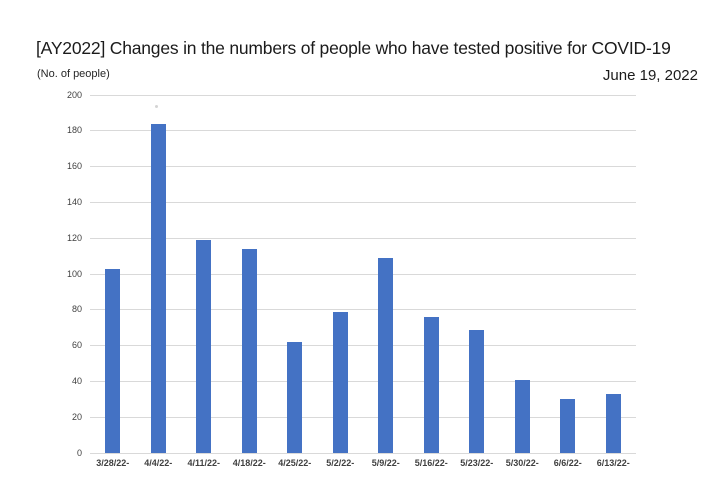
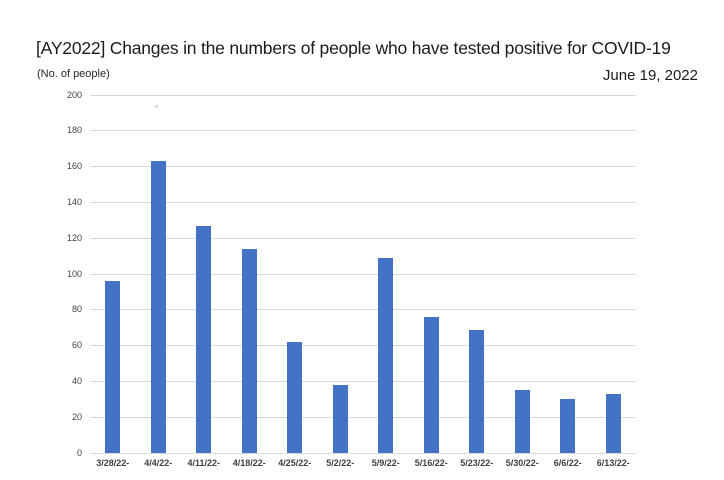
3/28/22-: 103 -> 96
4/4/22-: 184 -> 163
4/11/22-: 119 -> 127
5/2/22-: 79 -> 38
5/30/22-: 41 -> 35
